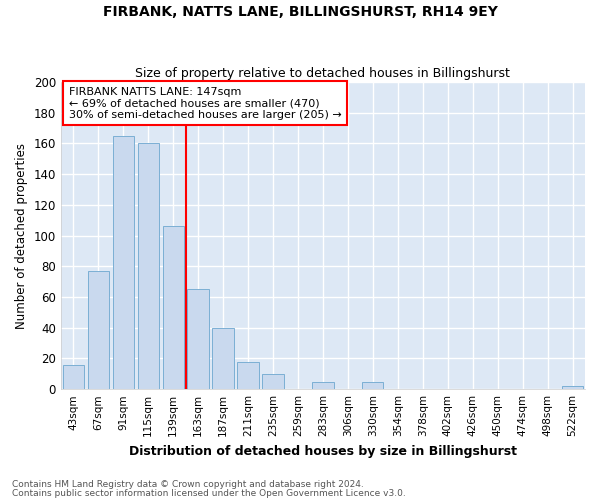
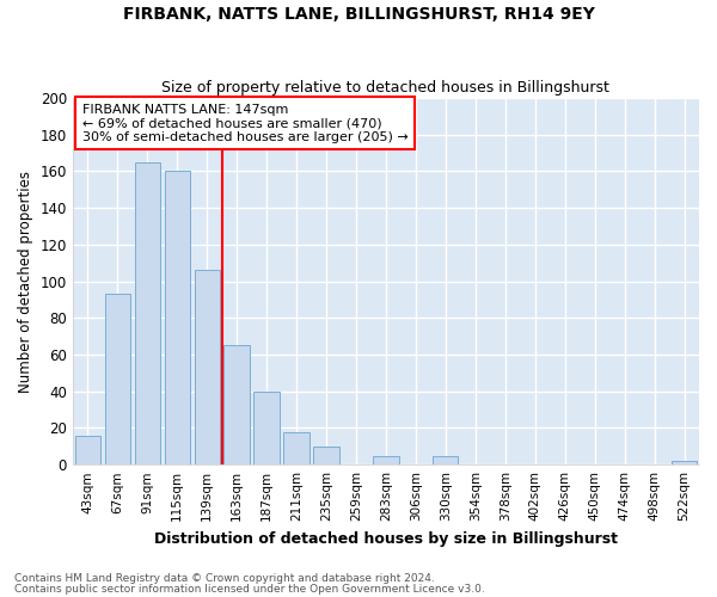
67sqm: 77 -> 93
